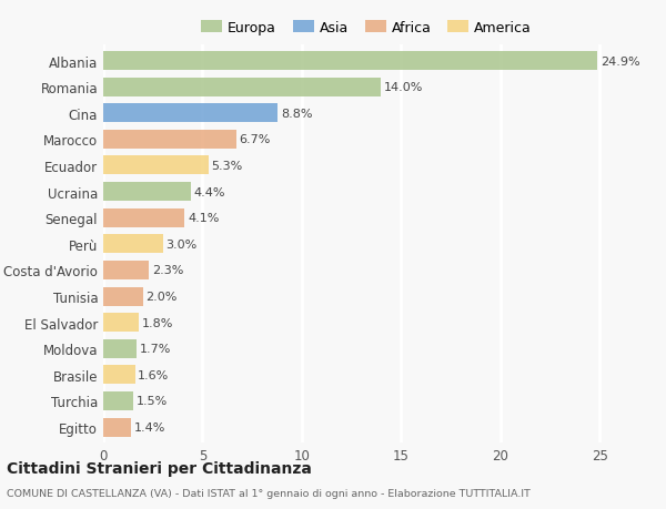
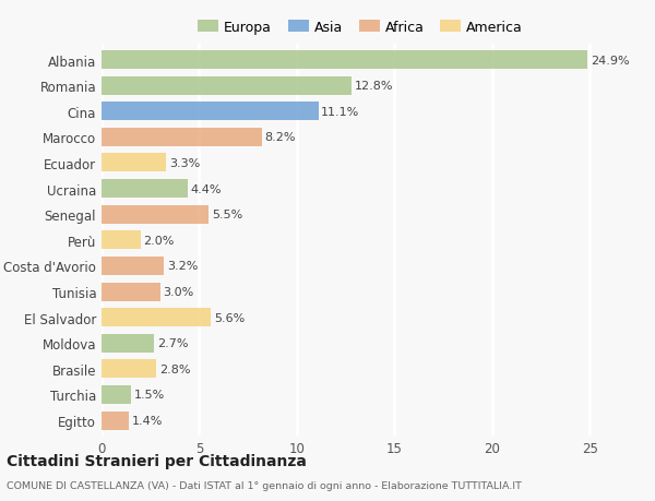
Romania: 14.0% -> 12.8%
Cina: 8.8% -> 11.1%
Marocco: 6.7% -> 8.2%
Ecuador: 5.3% -> 3.3%
Senegal: 4.1% -> 5.5%
Perù: 3.0% -> 2.0%
Costa d'Avorio: 2.3% -> 3.2%
Tunisia: 2.0% -> 3.0%
El Salvador: 1.8% -> 5.6%
Moldova: 1.7% -> 2.7%
Brasile: 1.6% -> 2.8%
